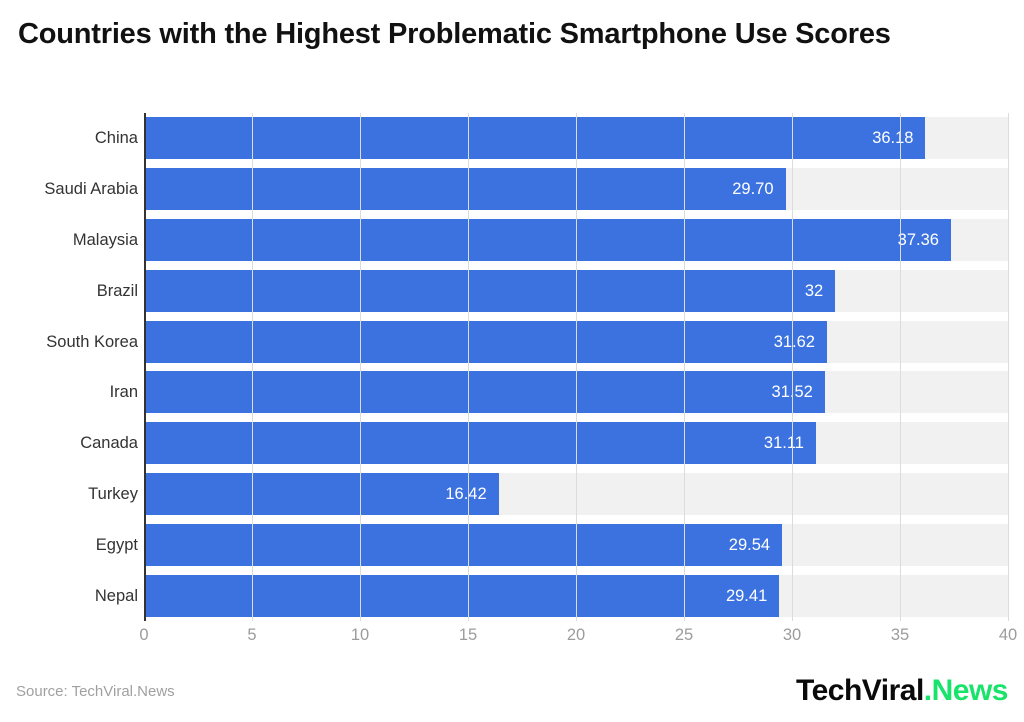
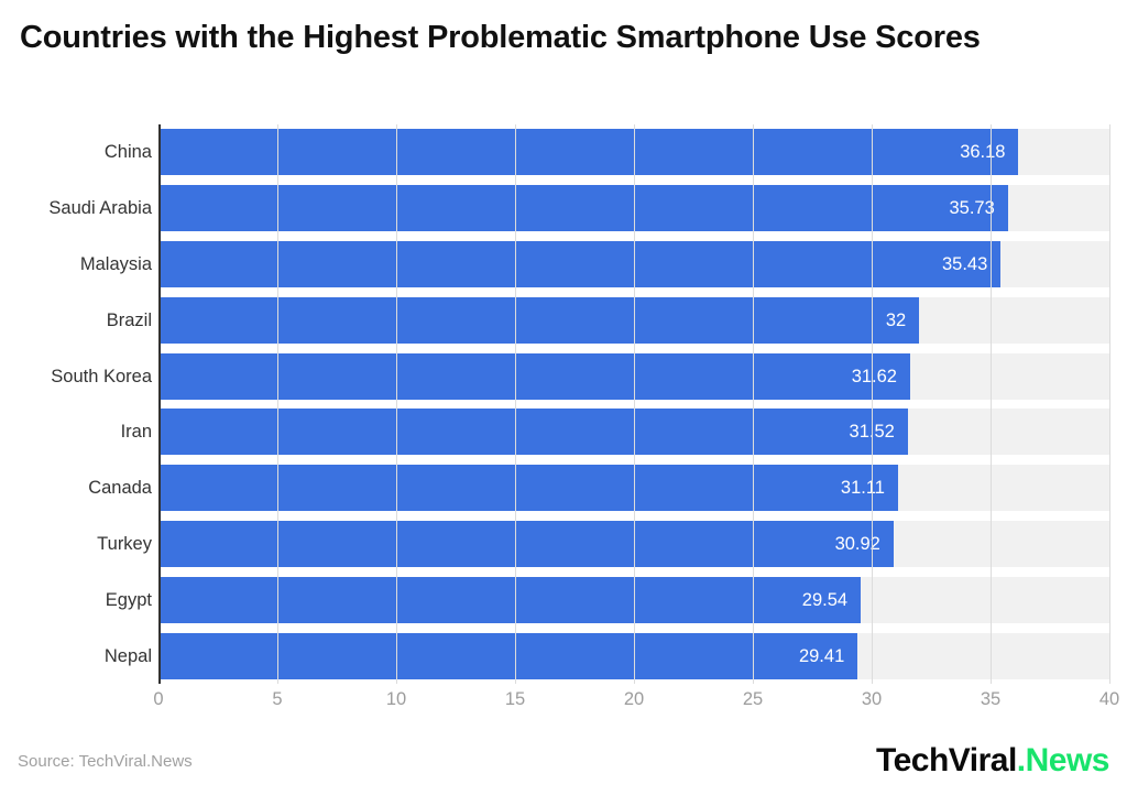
Saudi Arabia: 29.70 -> 35.73
Malaysia: 37.36 -> 35.43
Turkey: 16.42 -> 30.92
